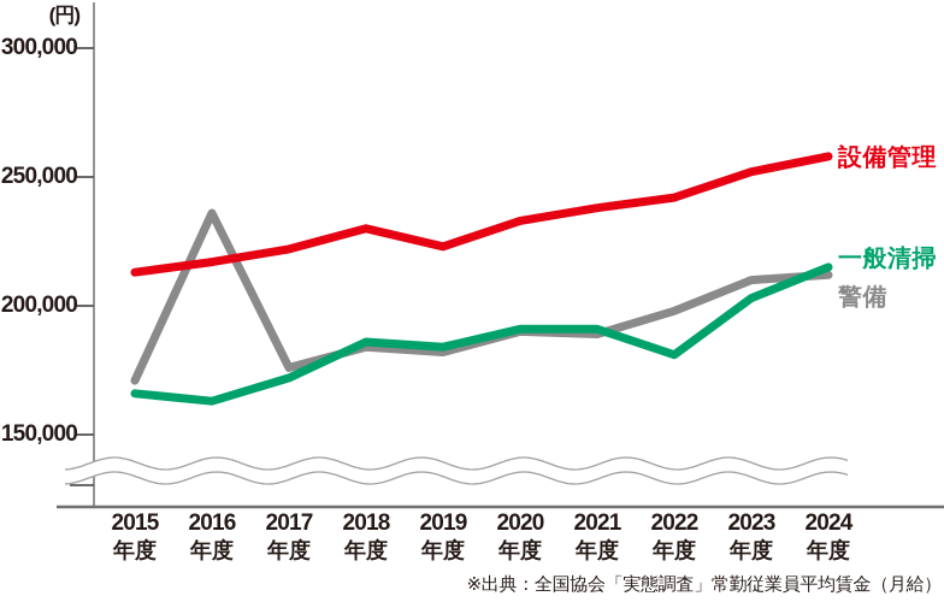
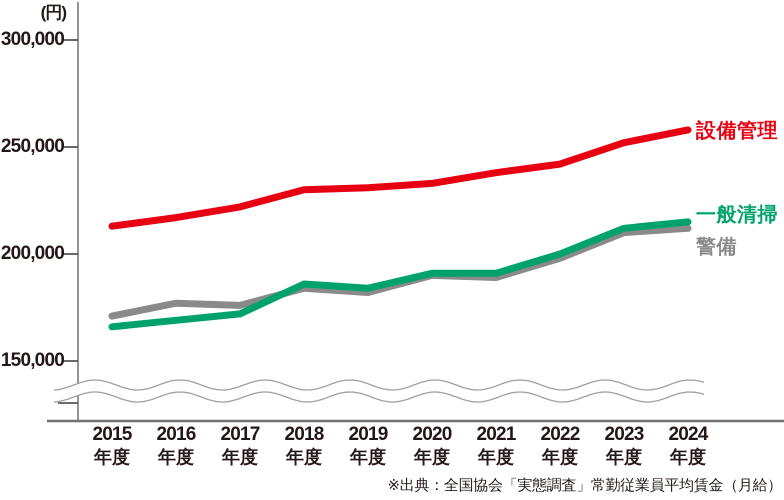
一般清掃/2016: 163000 -> 169000
警備/2016: 236000 -> 177000
設備管理/2019: 223000 -> 231000
一般清掃/2022: 181000 -> 200000
一般清掃/2023: 203000 -> 212000
